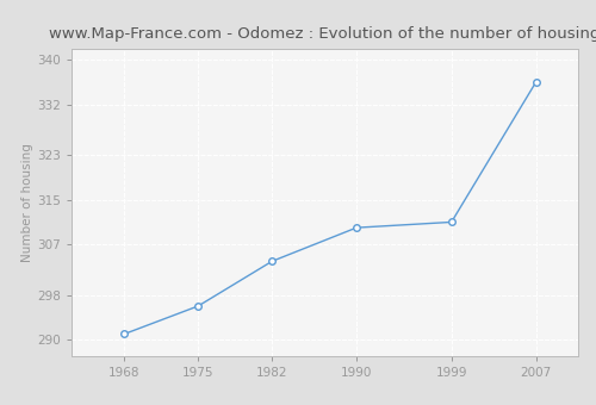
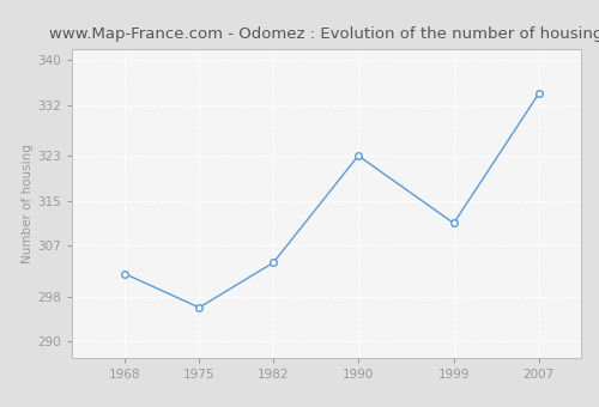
1968: 291 -> 302
1990: 310 -> 323
2007: 336 -> 334
